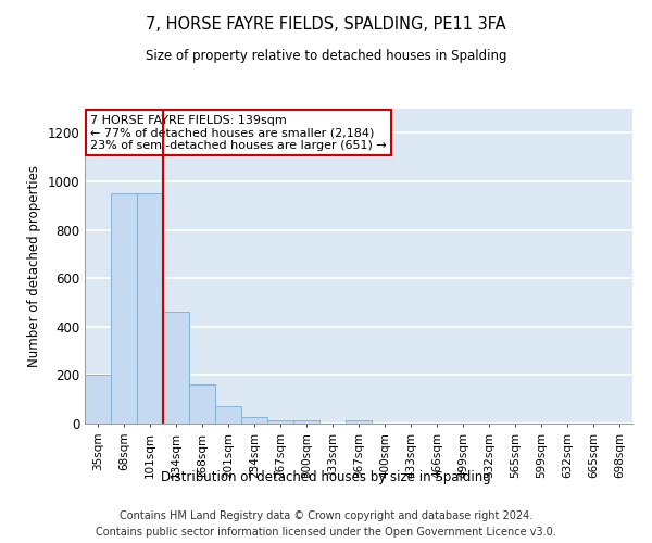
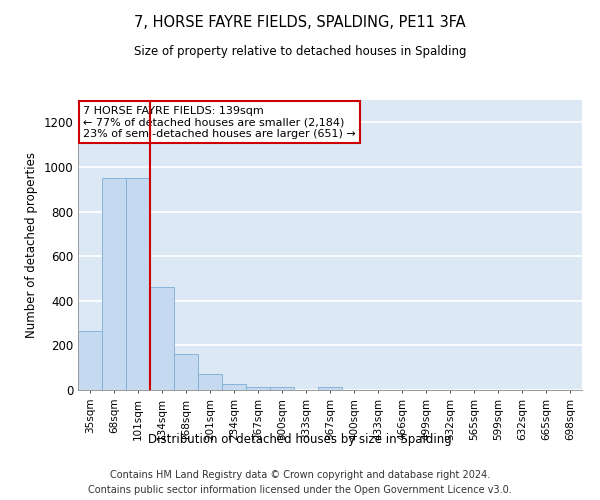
35sqm: 200 -> 265
